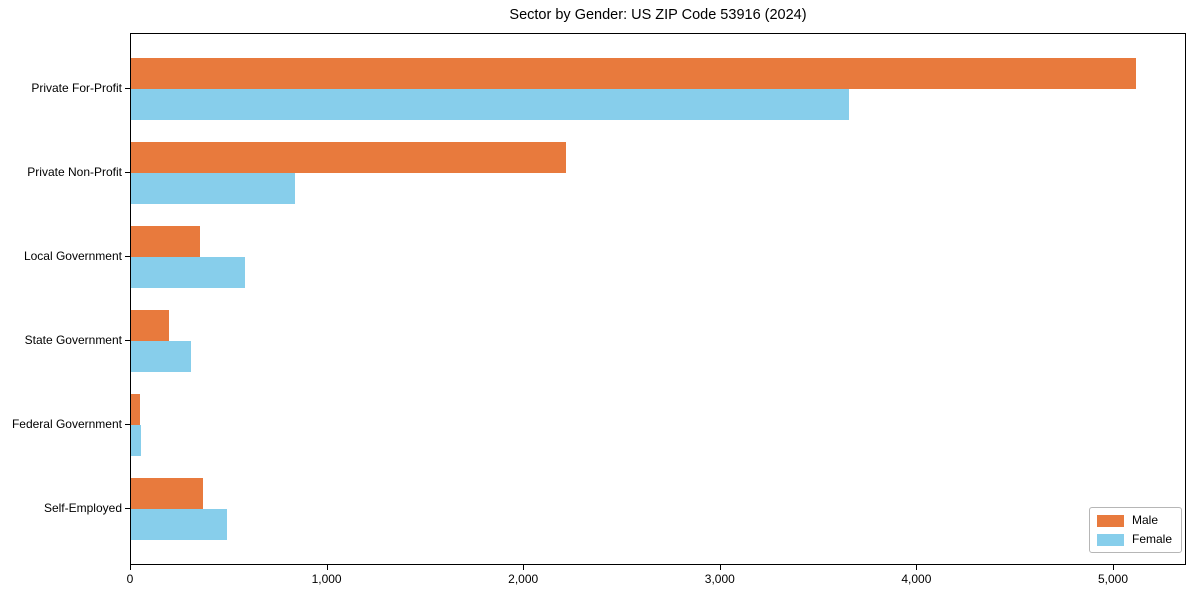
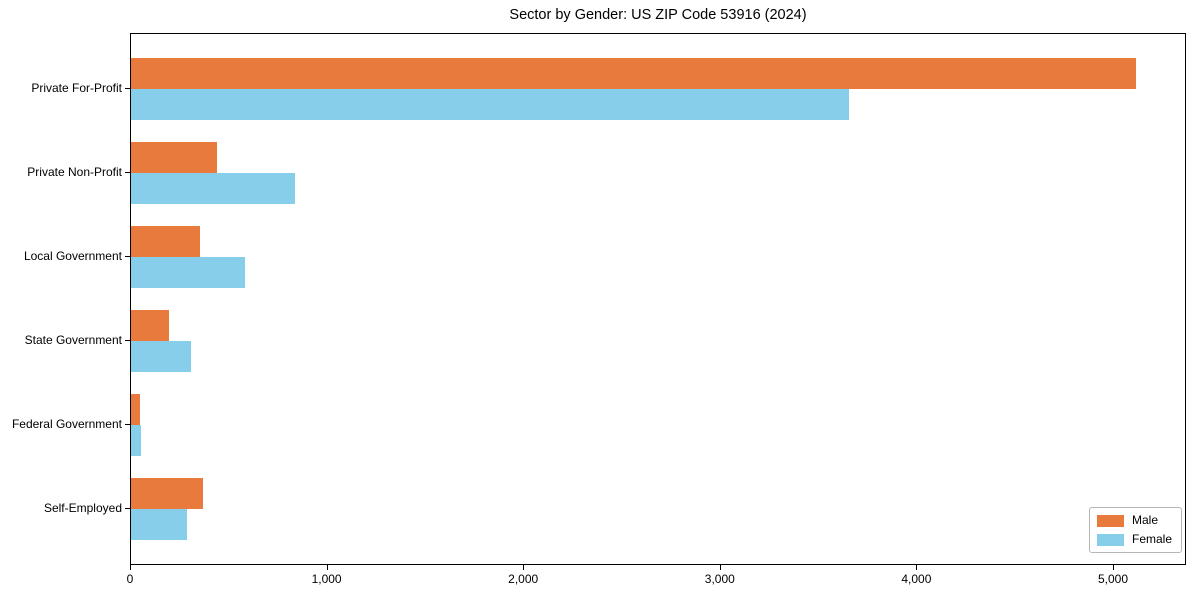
Male/Private Non-Profit: 2210 -> 440
Female/Self-Employed: 490 -> 280
